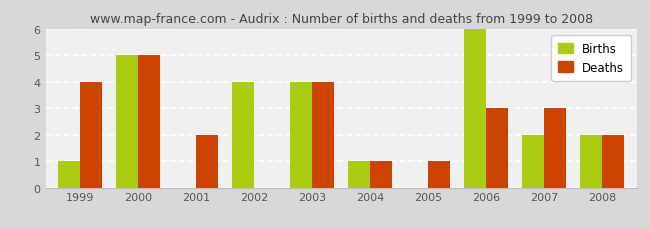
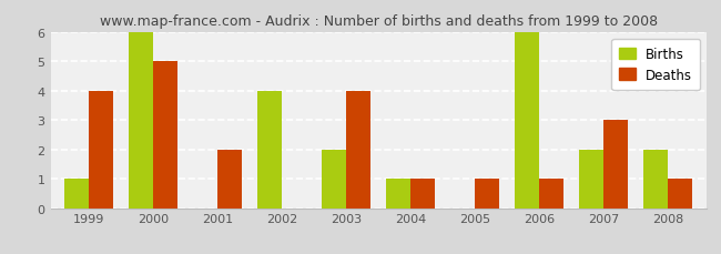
Births/2000: 5 -> 6
Births/2003: 4 -> 2
Deaths/2006: 3 -> 1
Deaths/2008: 2 -> 1
